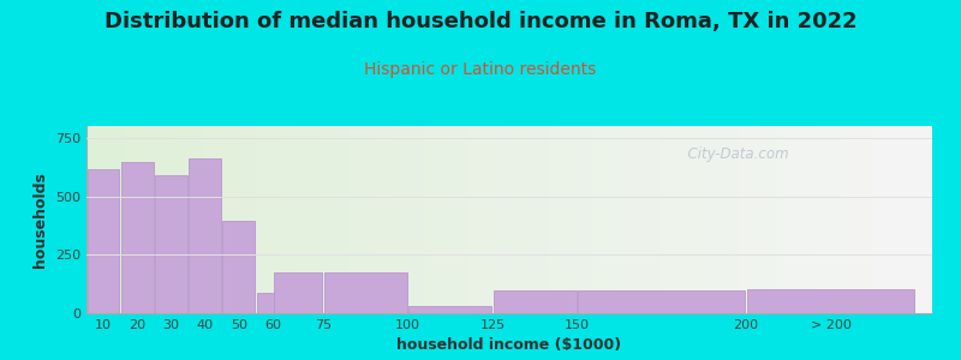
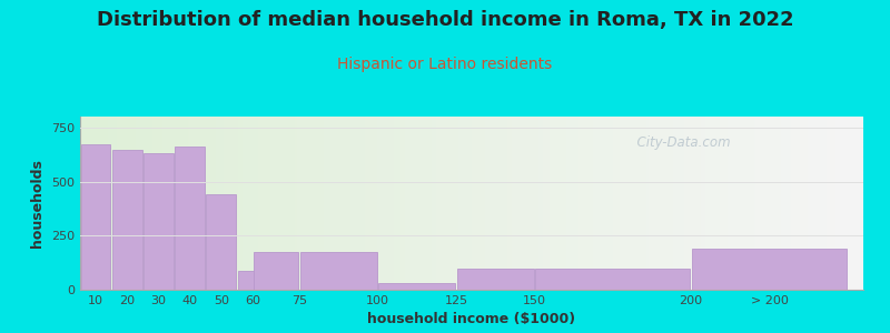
10: 620 -> 670
30: 590 -> 630
50: 400 -> 440
> 200: 100 -> 190
